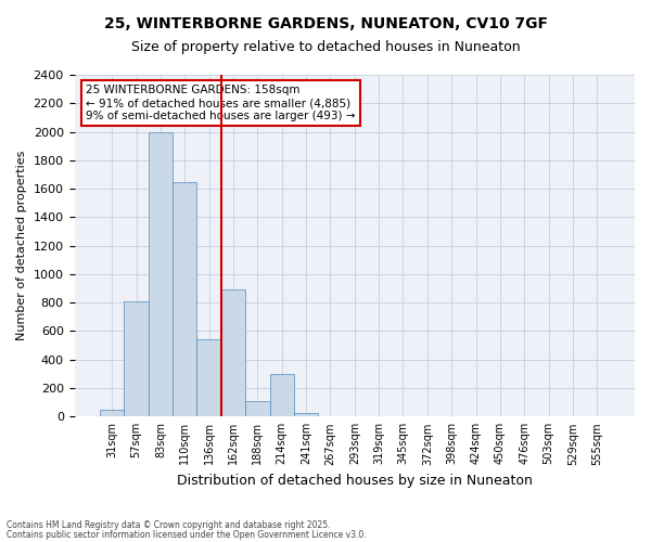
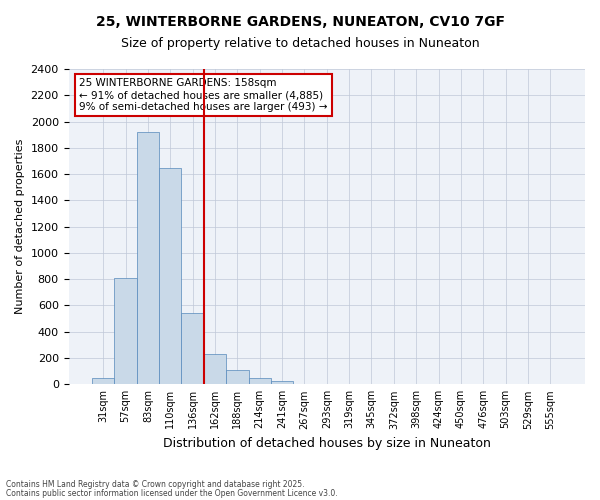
83sqm: 2000 -> 1920
162sqm: 890 -> 230
214sqm: 300 -> 50
